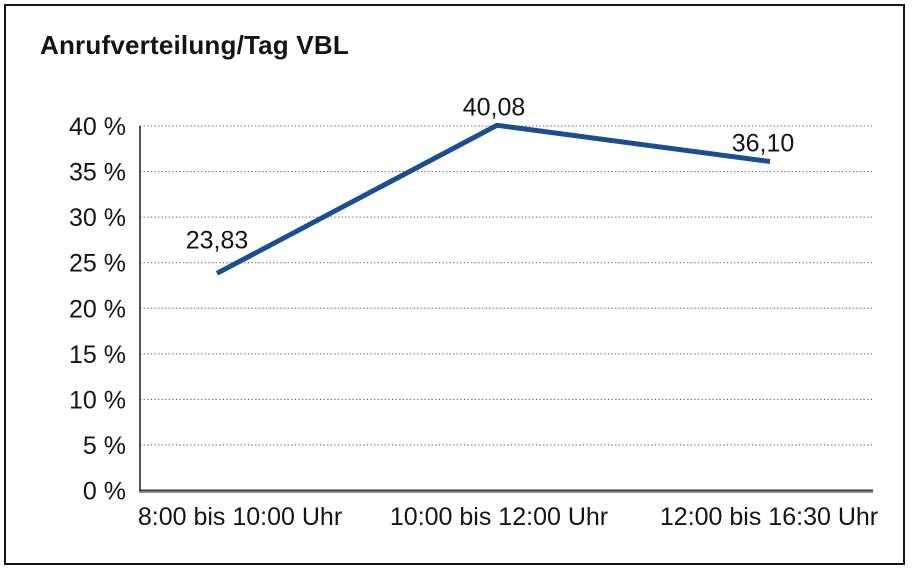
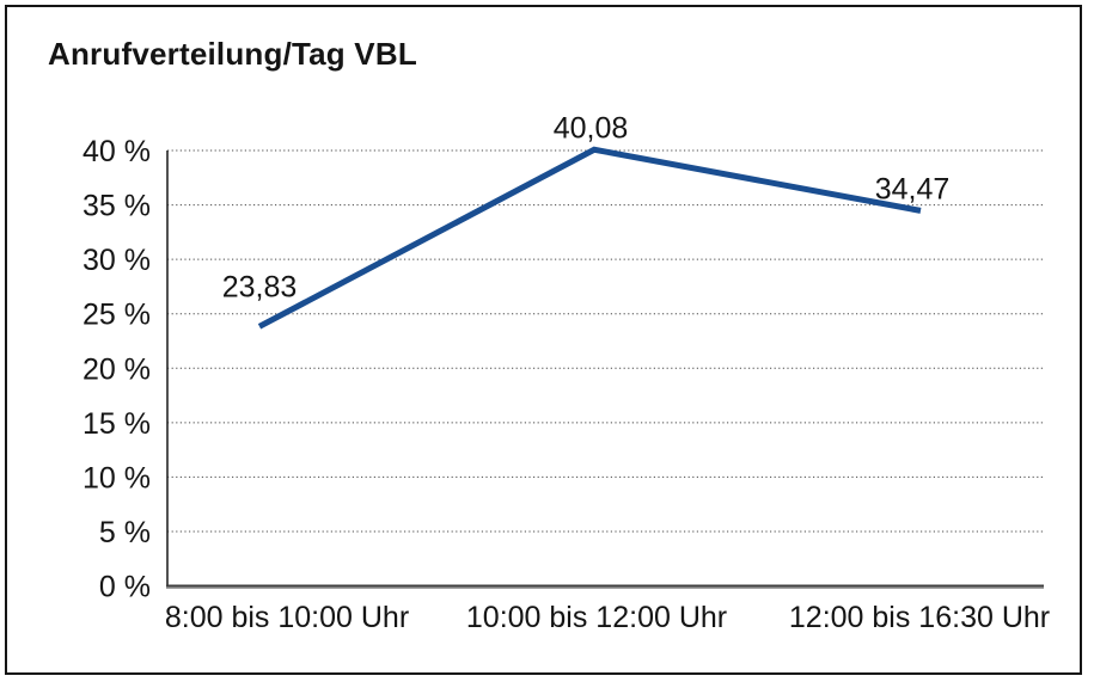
12:00 bis 16:30 Uhr: 36,10 -> 34,47
